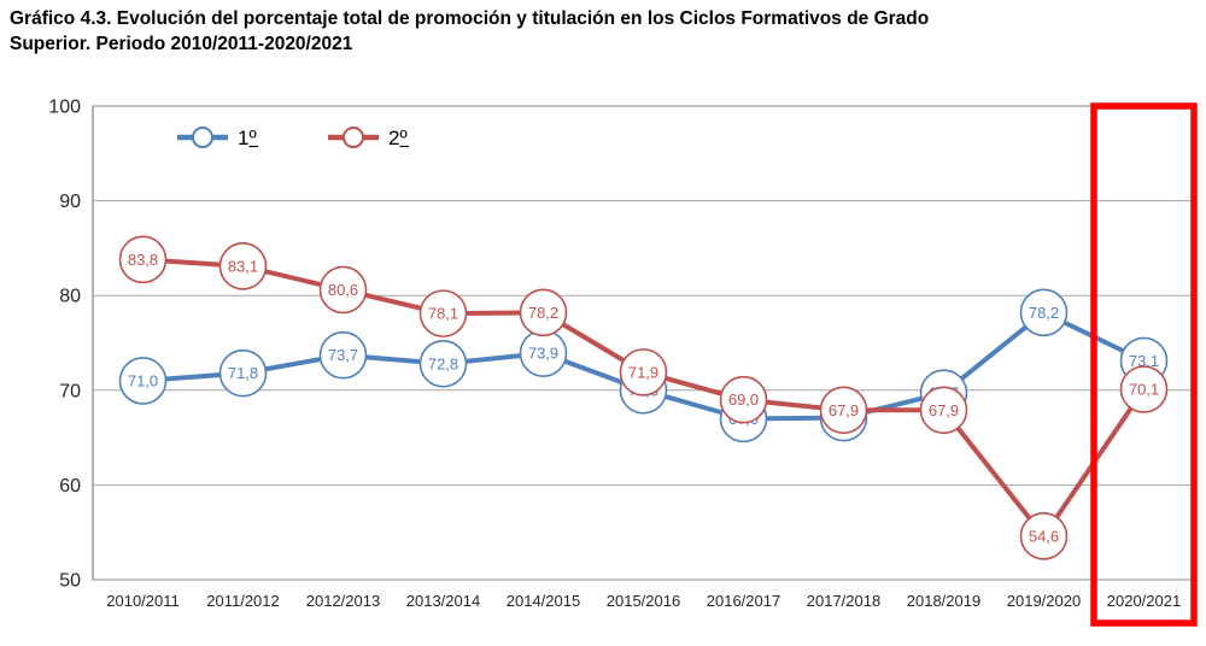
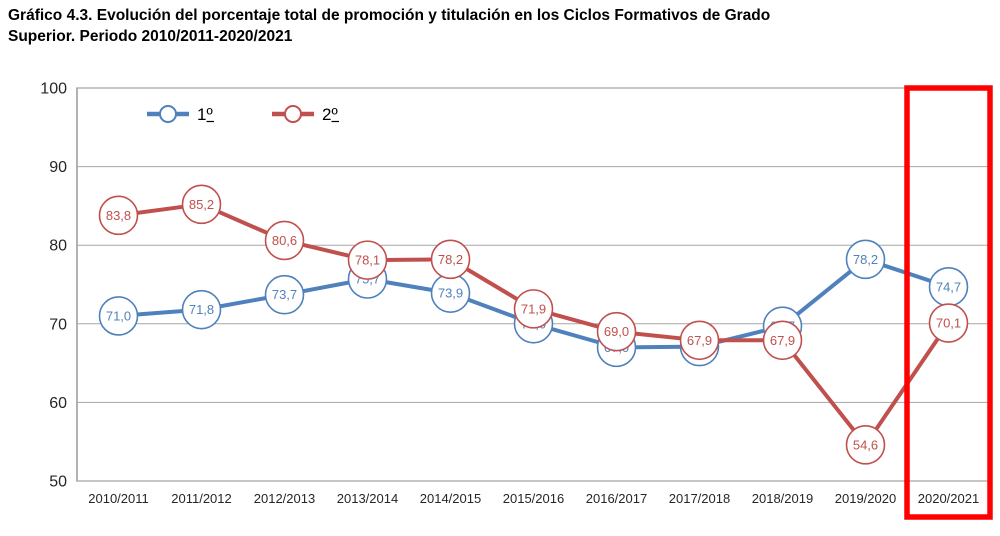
2º/2011/2012: 83,1 -> 85,2
1º/2013/2014: 72,8 -> 75,7
1º/2020/2021: 73,1 -> 74,7
